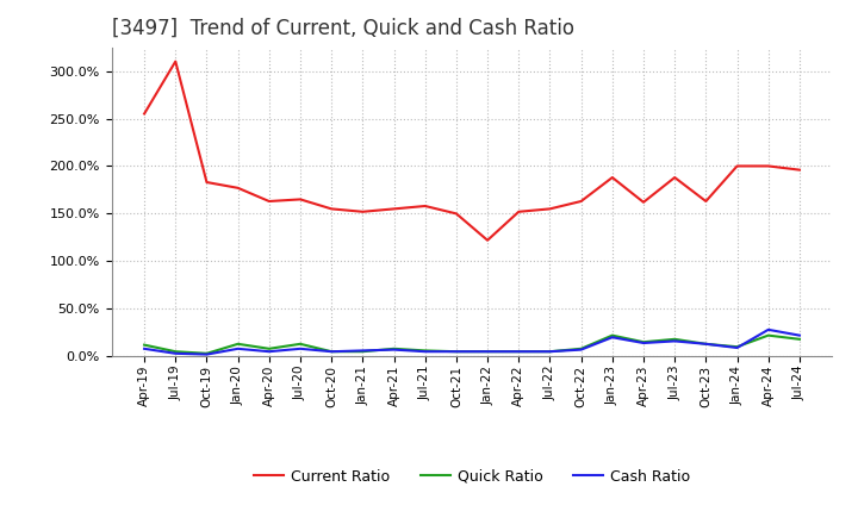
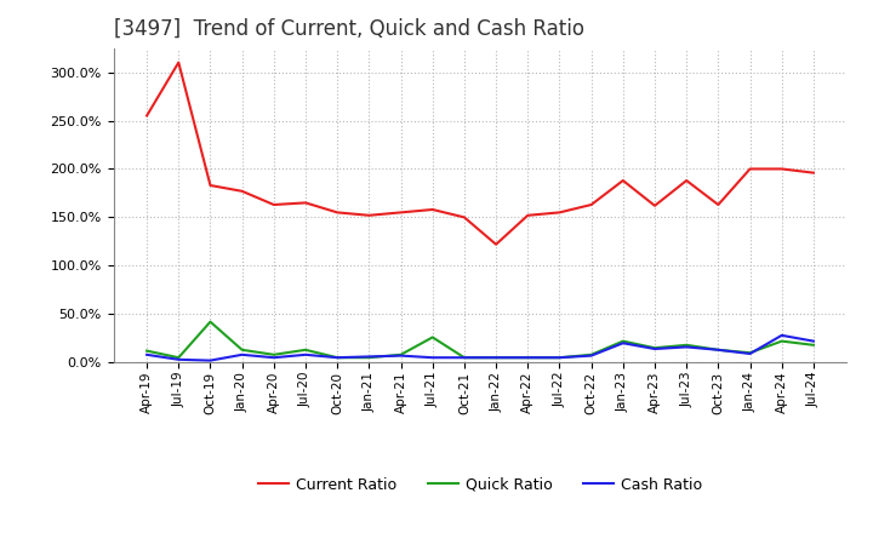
Quick Ratio/Oct-19: 3% -> 42%
Quick Ratio/Jul-21: 6% -> 26%
